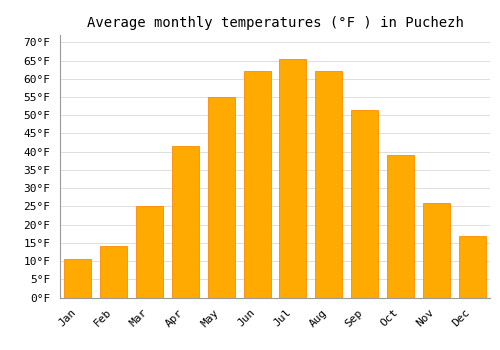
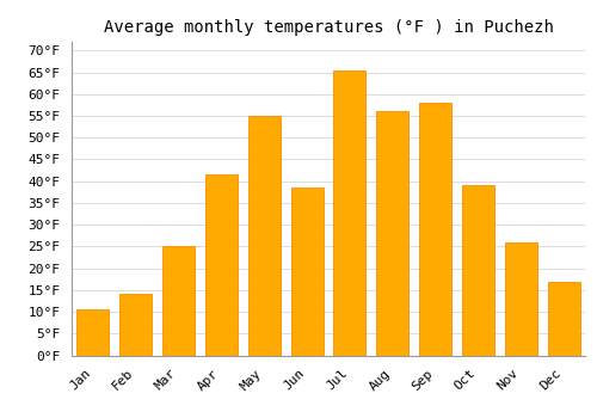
Jun: 62.0°F -> 38.5°F
Aug: 62.0°F -> 56.0°F
Sep: 51.5°F -> 58.0°F
